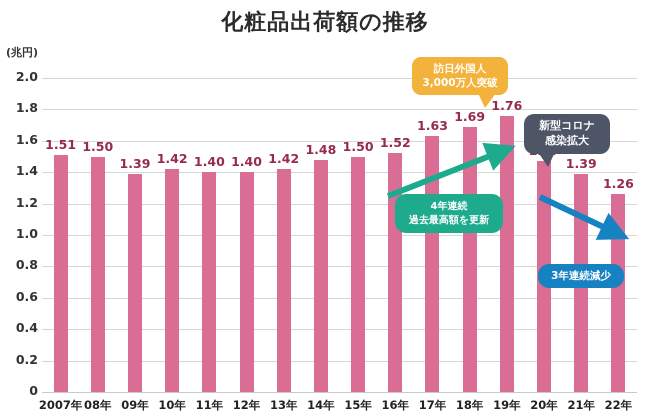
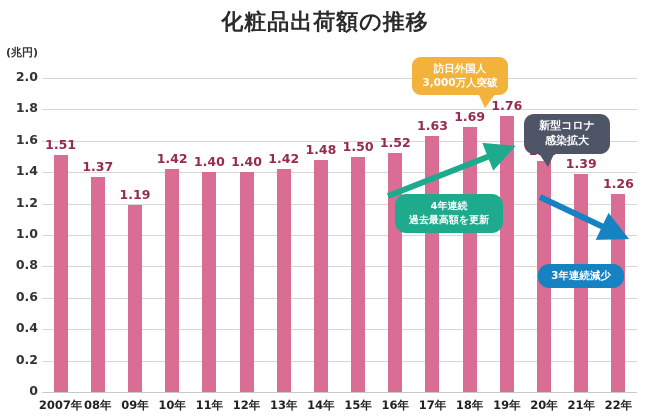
08年: 1.50 -> 1.37
09年: 1.39 -> 1.19
